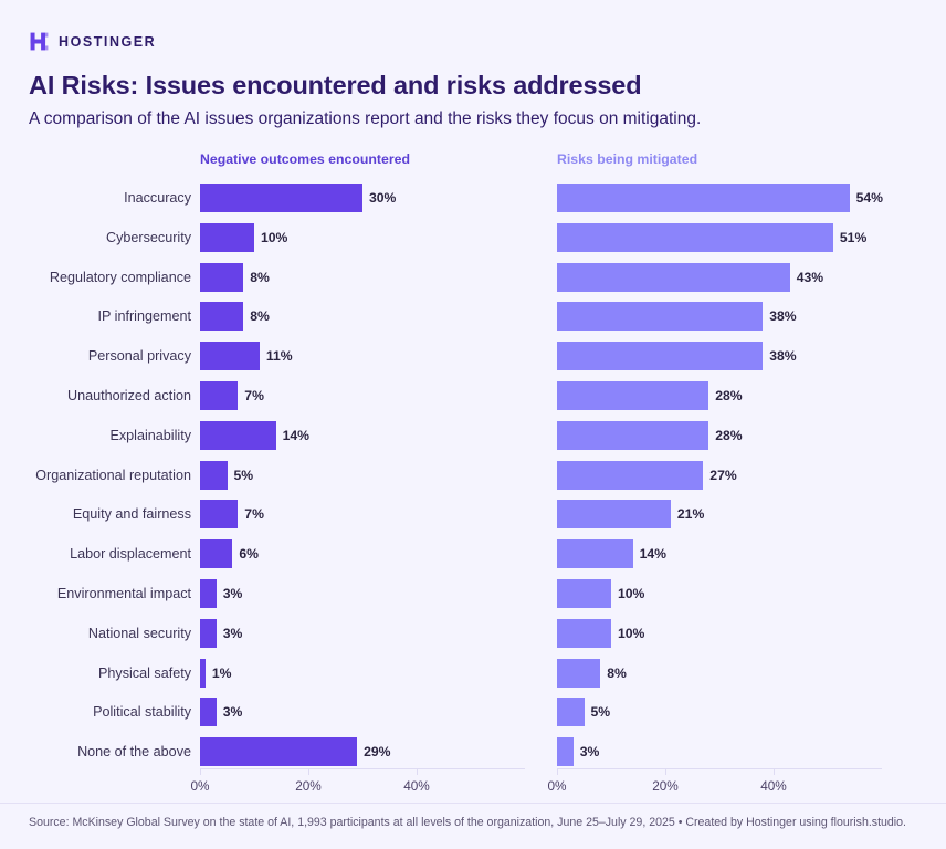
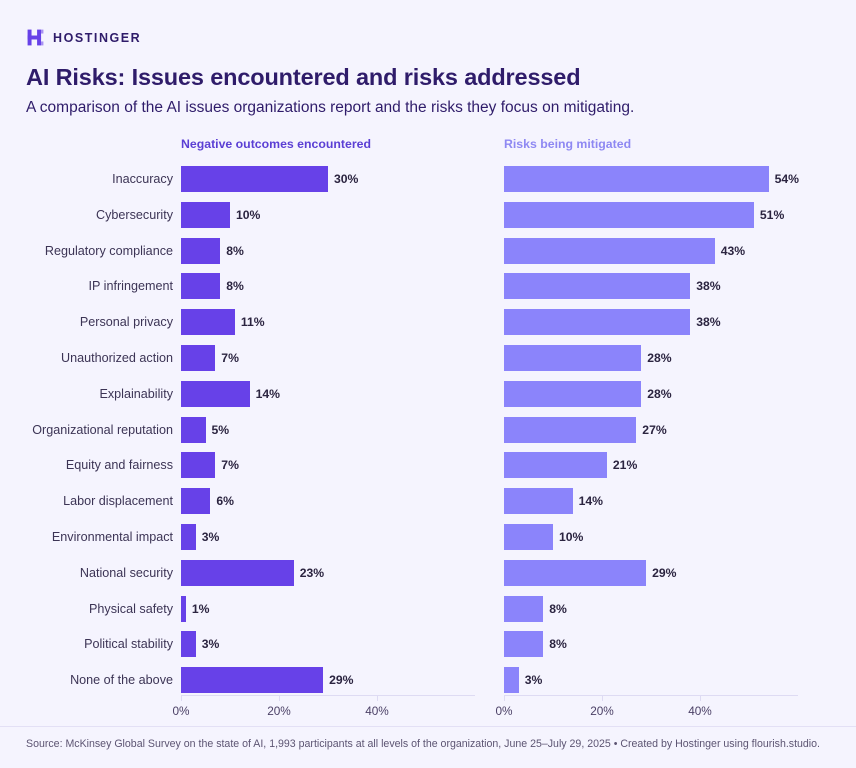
Negative outcomes encountered/National security: 3% -> 23%
Risks being mitigated/National security: 10% -> 29%
Risks being mitigated/Political stability: 5% -> 8%
